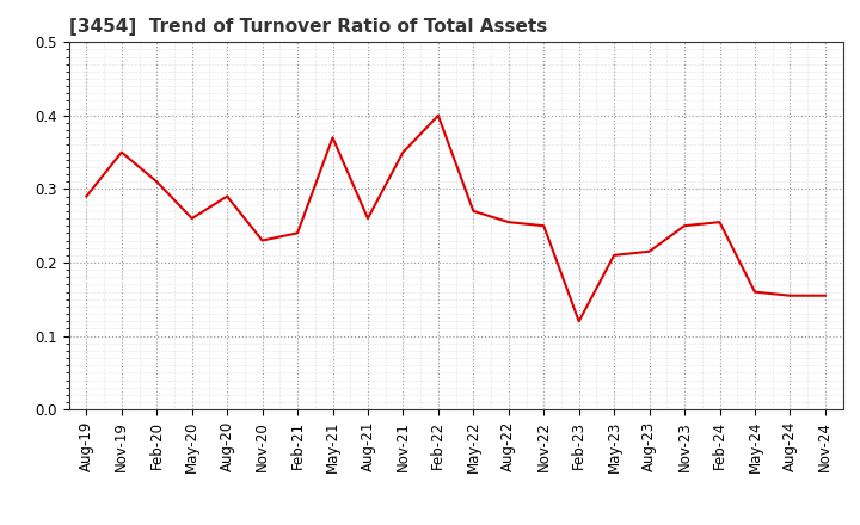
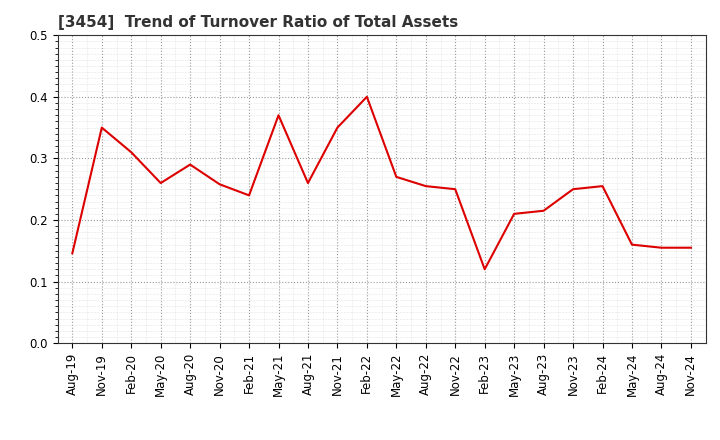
Aug-19: 0.290 -> 0.146
Nov-20: 0.230 -> 0.258
